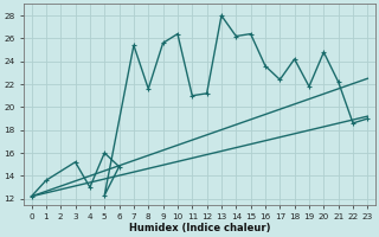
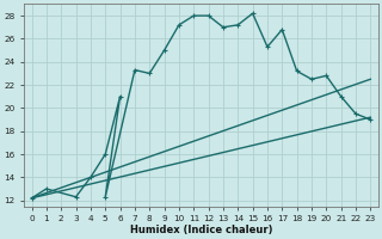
1: 13.6 -> 13.0
3: 15.2 -> 12.3
4: 13.0 -> 14.0
6: 14.8 -> 21.0
7: 25.4 -> 23.3
8: 21.6 -> 23.0
9: 25.6 -> 25.0
10: 26.4 -> 27.2
11: 21.0 -> 28.0
12: 21.2 -> 28.0
13: 28.0 -> 27.0
14: 26.2 -> 27.2
15: 26.4 -> 28.2
16: 23.6 -> 25.3
17: 22.4 -> 26.8
18: 24.2 -> 23.2
19: 21.8 -> 22.5
20: 24.8 -> 22.8
21: 22.2 -> 21.0
22: 18.6 -> 19.5
